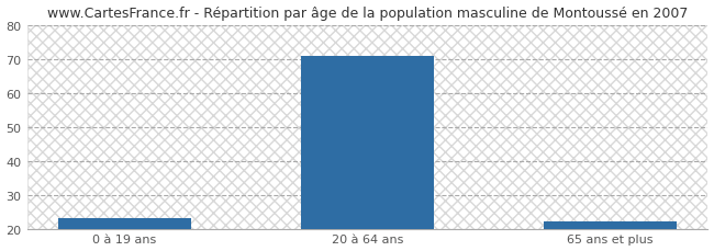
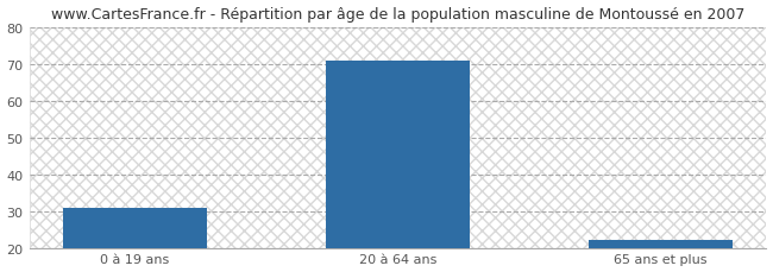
0 à 19 ans: 23 -> 31
